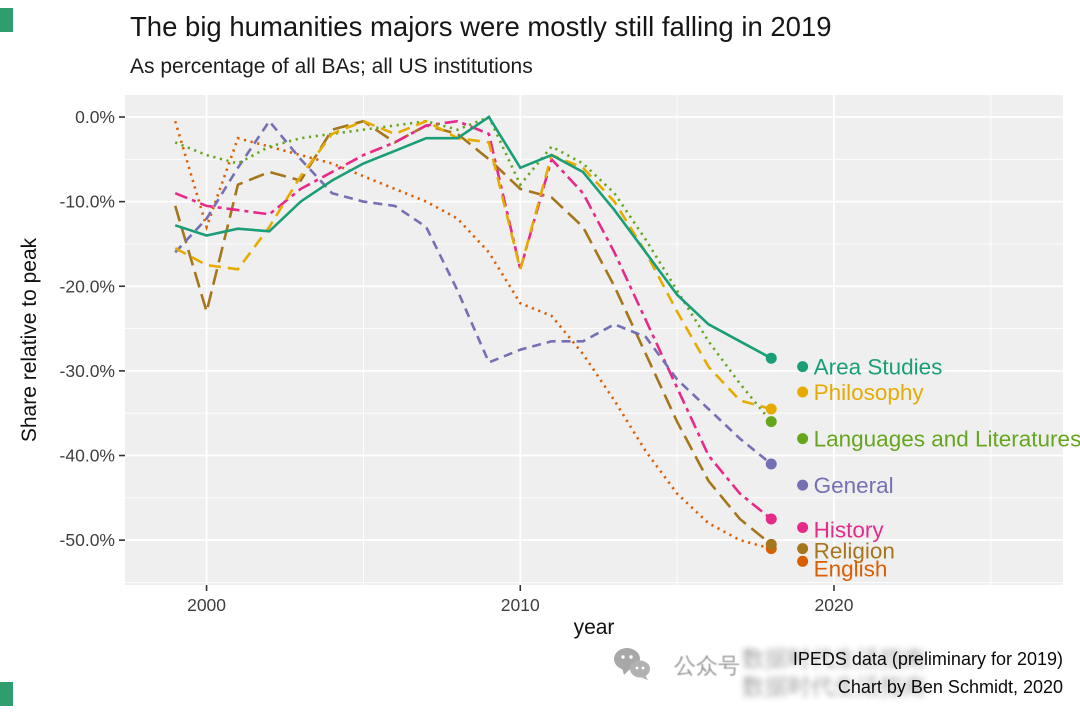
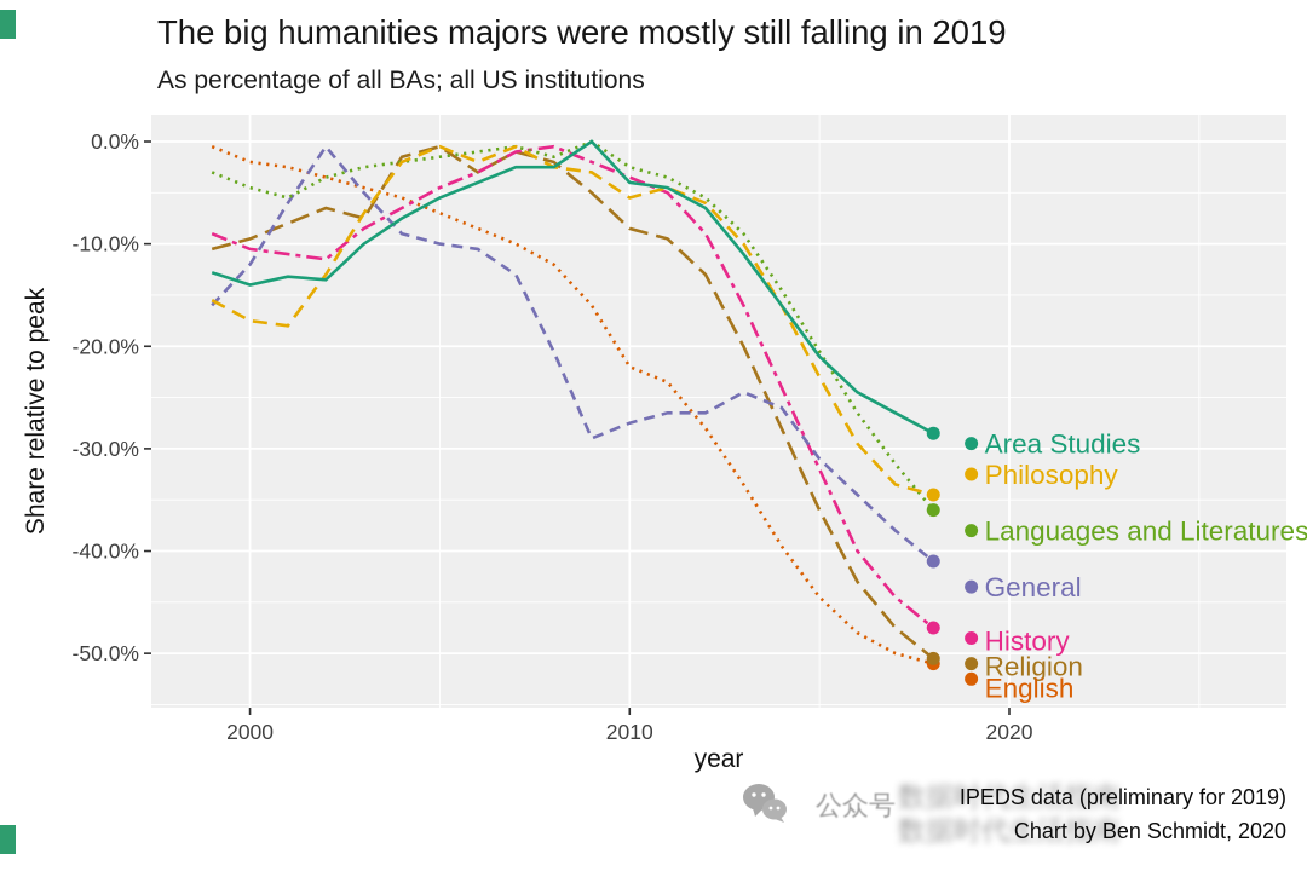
Religion/2000: -23% -> -10%
English/2000: -13% -> -2%
Area Studies/2010: -6% -> -4%
Philosophy/2010: -18% -> -6%
Languages and Literatures/2010: -8% -> -2%
History/2010: -18% -> -4%
